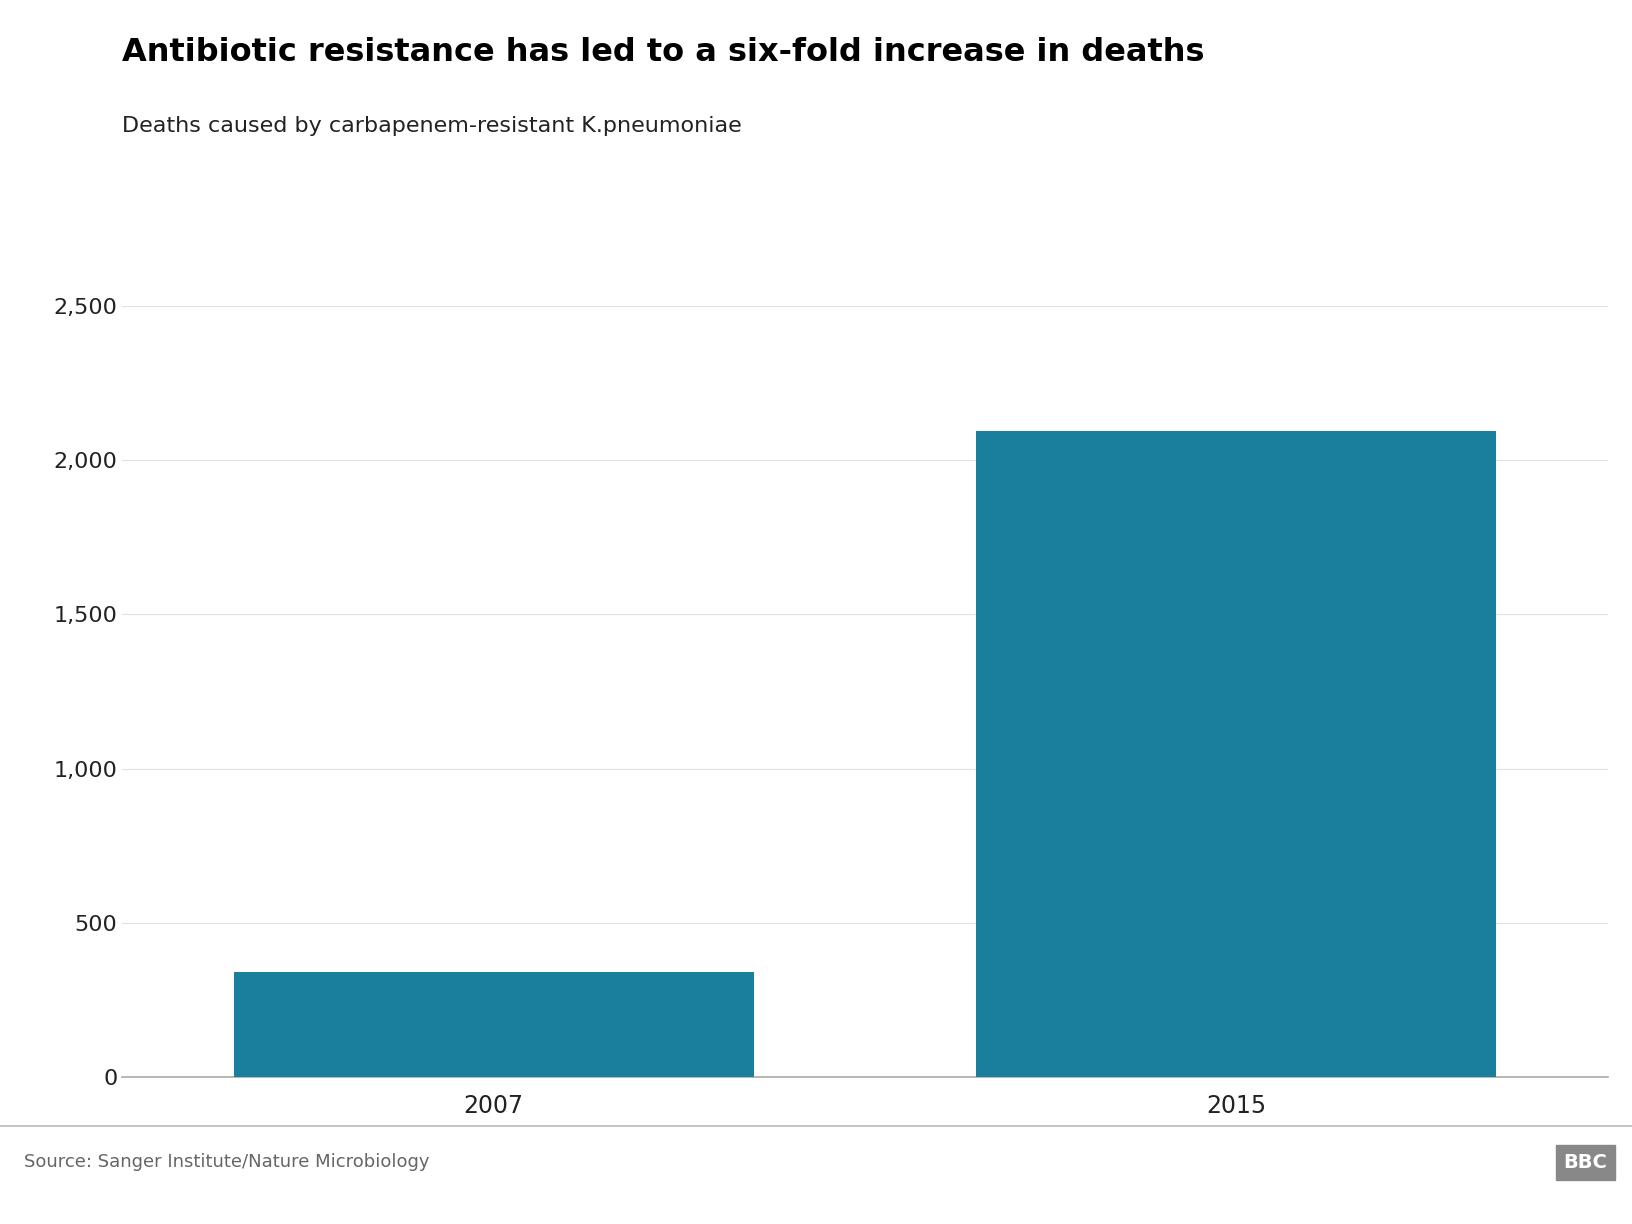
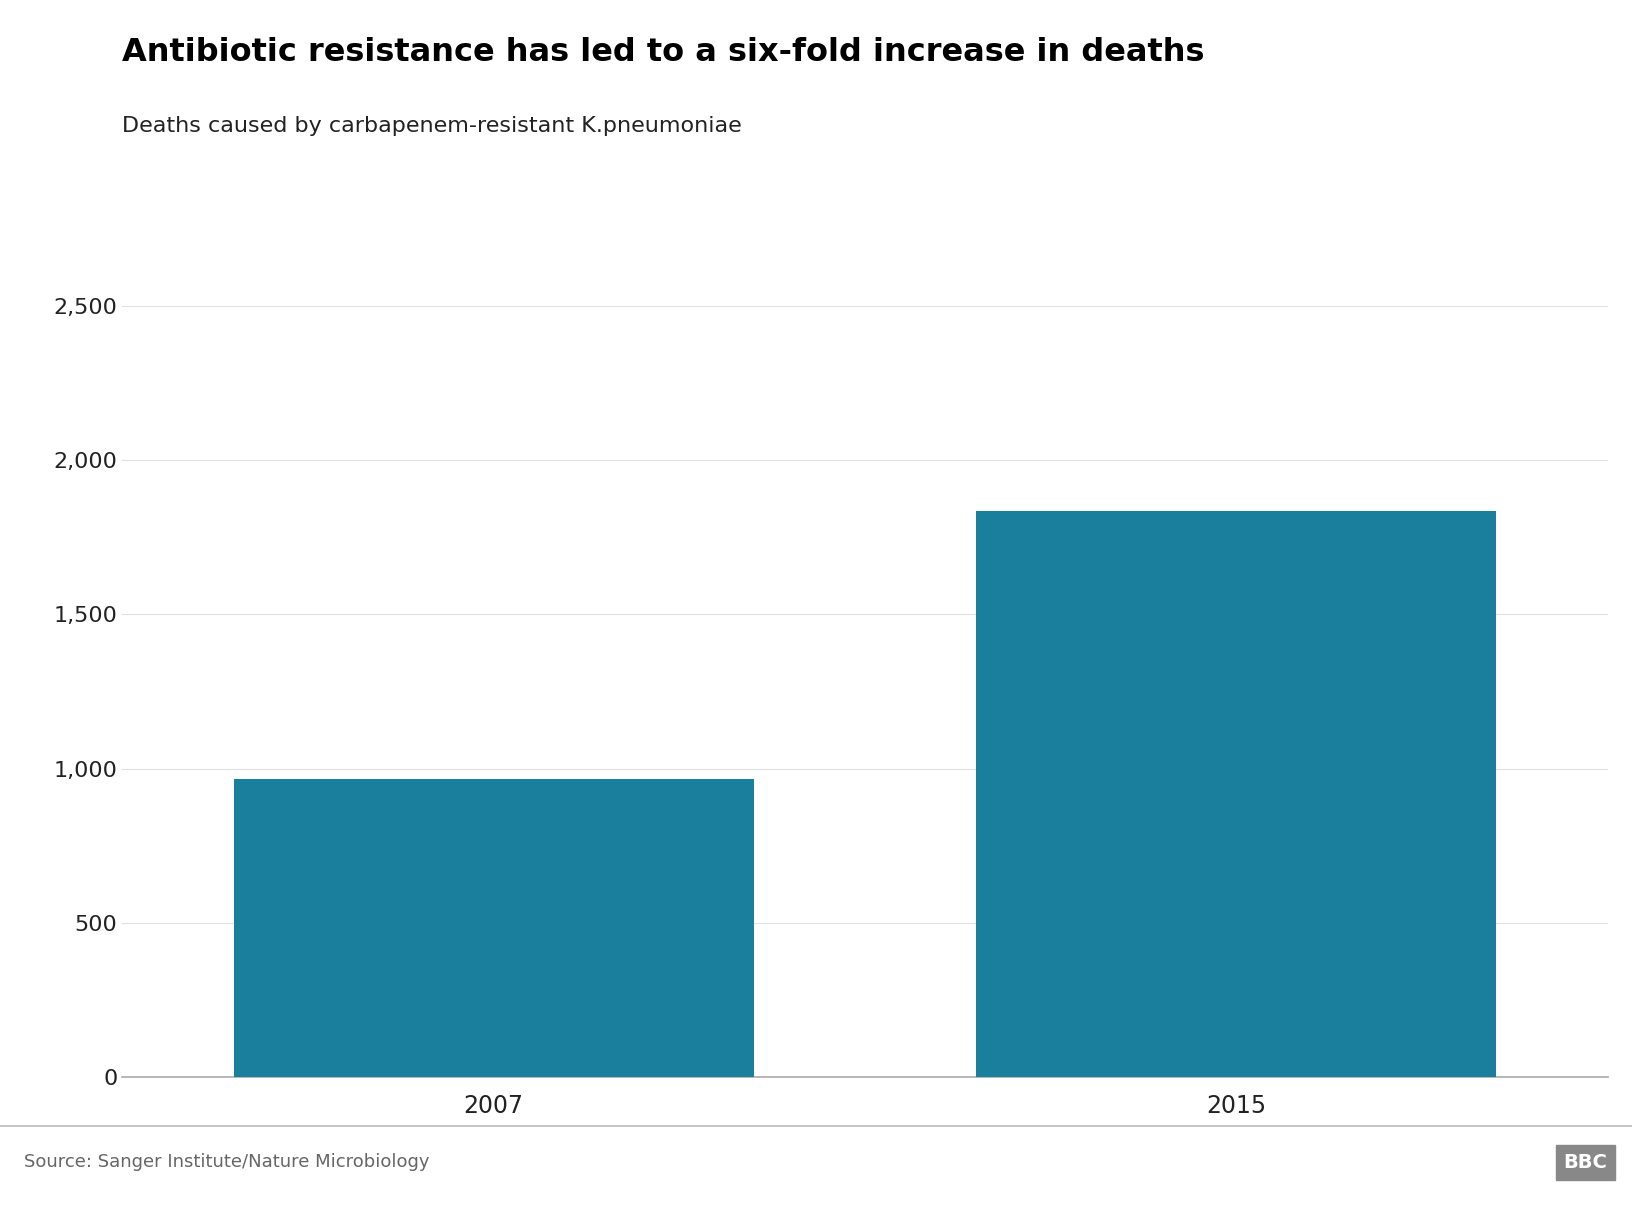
2007: 341 -> 965
2015: 2,094 -> 1,835
